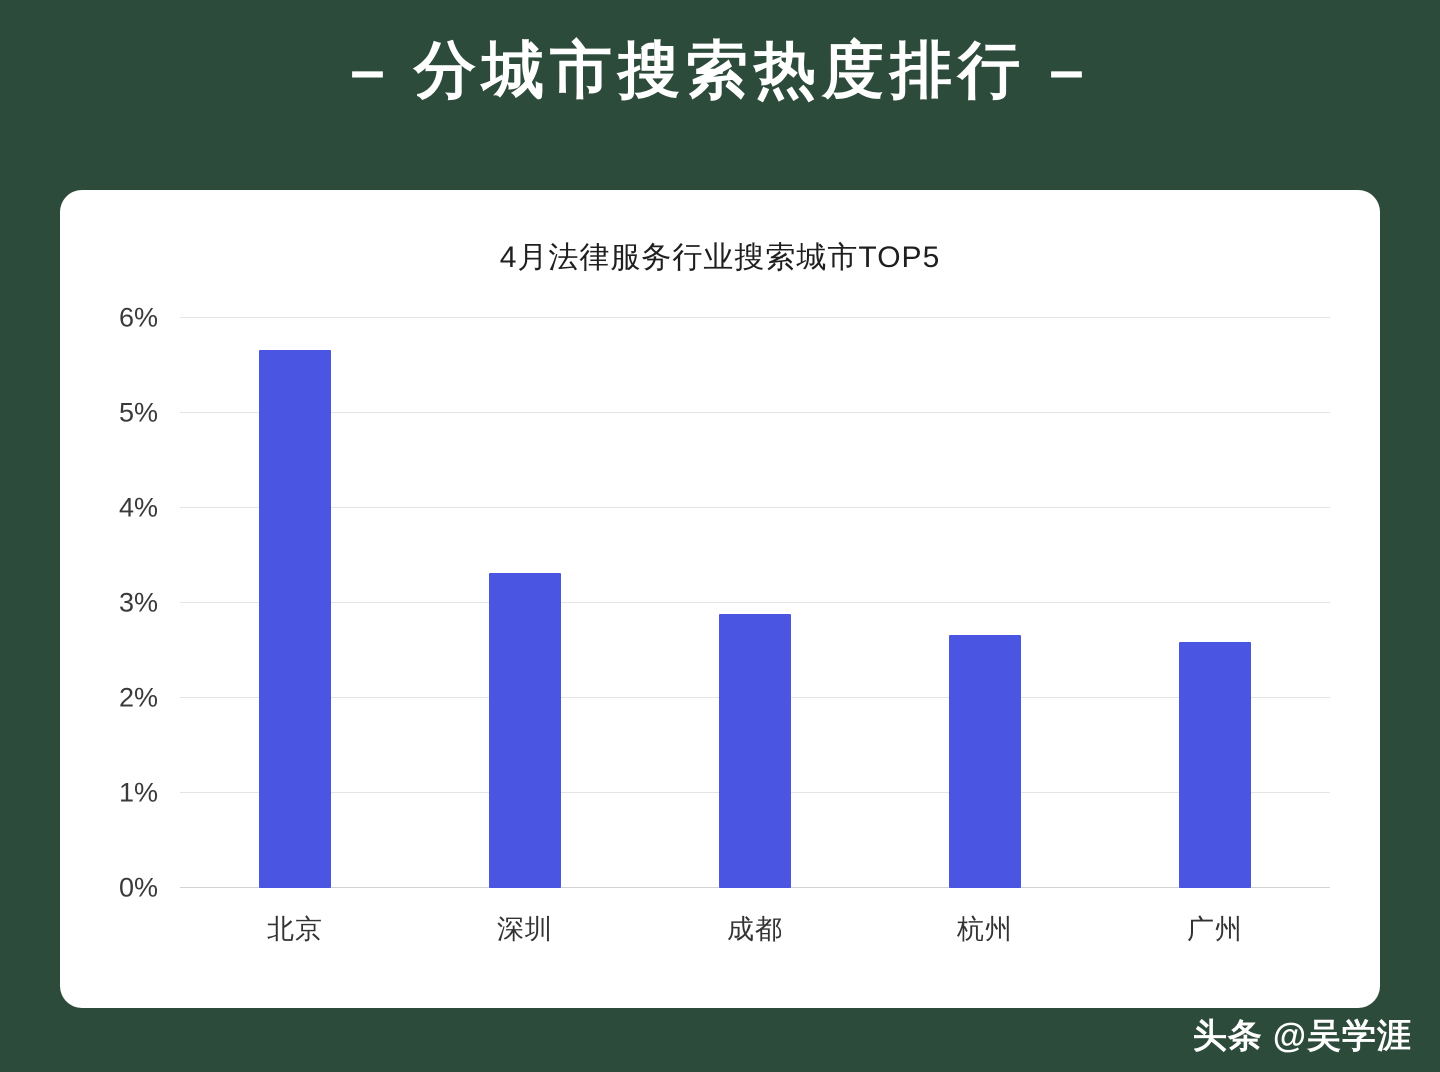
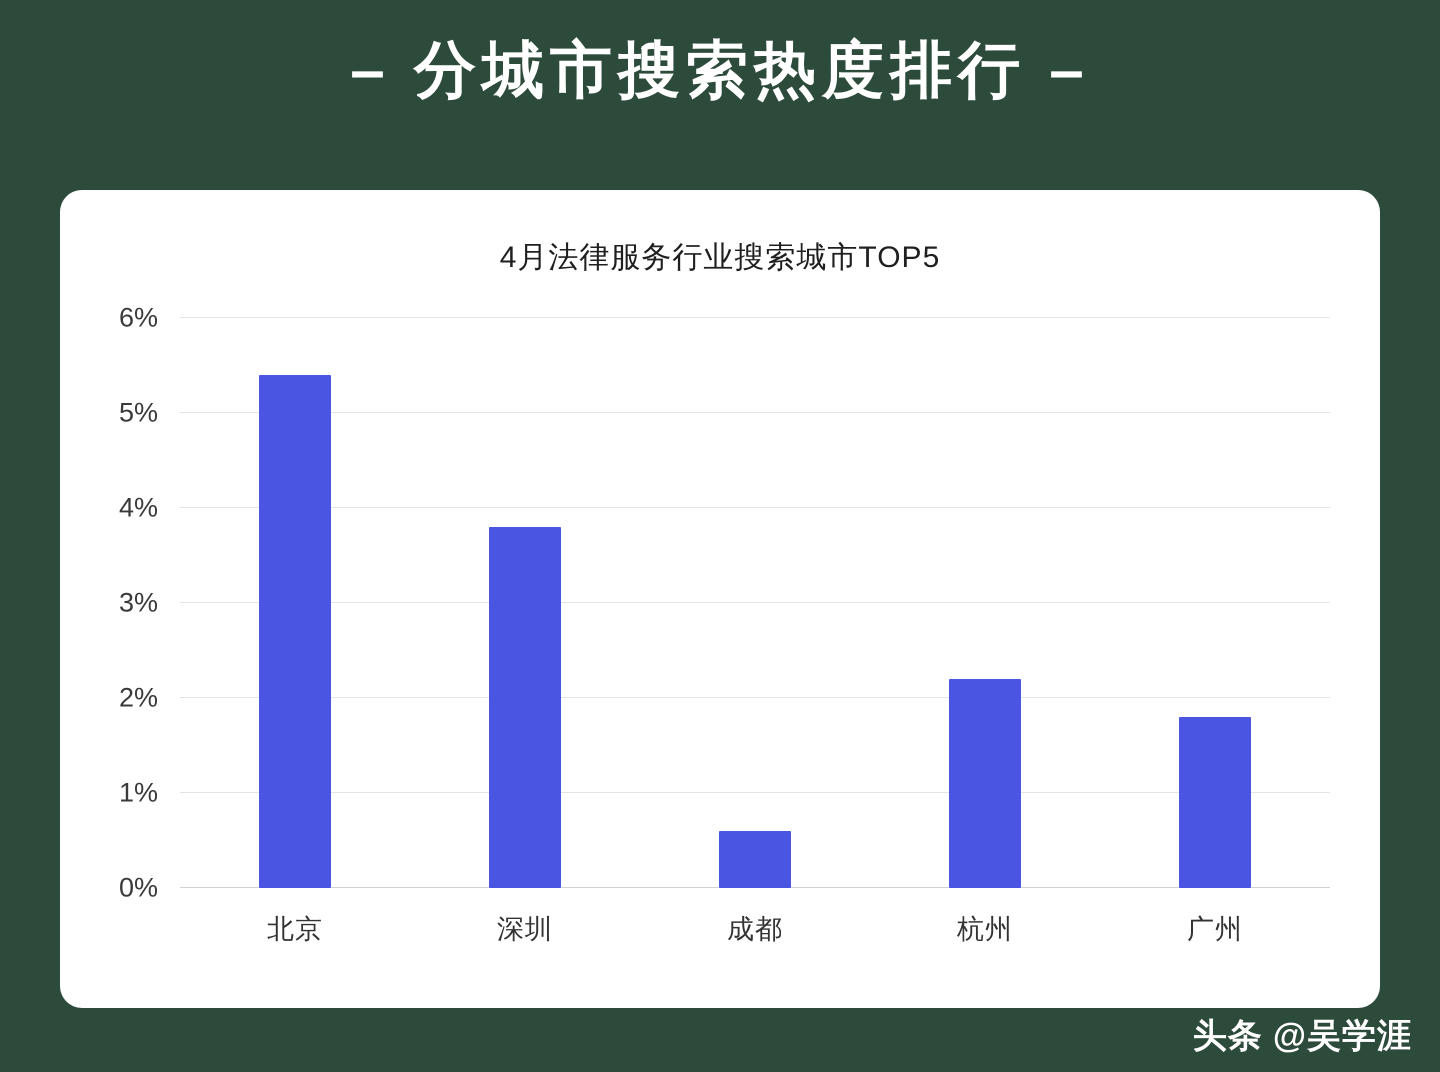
北京: 5.7% -> 5.4%
深圳: 3.3% -> 3.8%
成都: 2.9% -> 0.6%
杭州: 2.7% -> 2.2%
广州: 2.6% -> 1.8%
